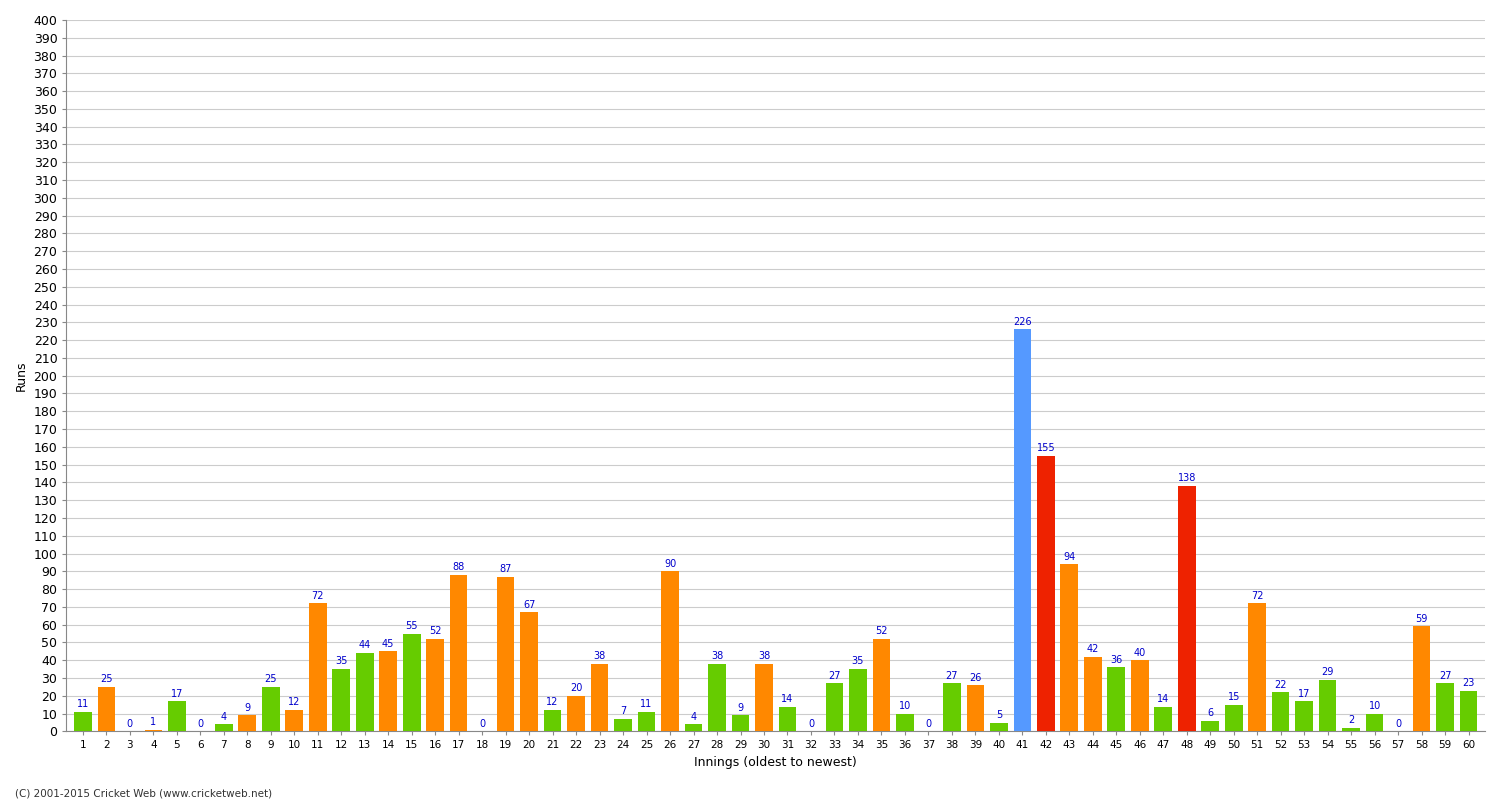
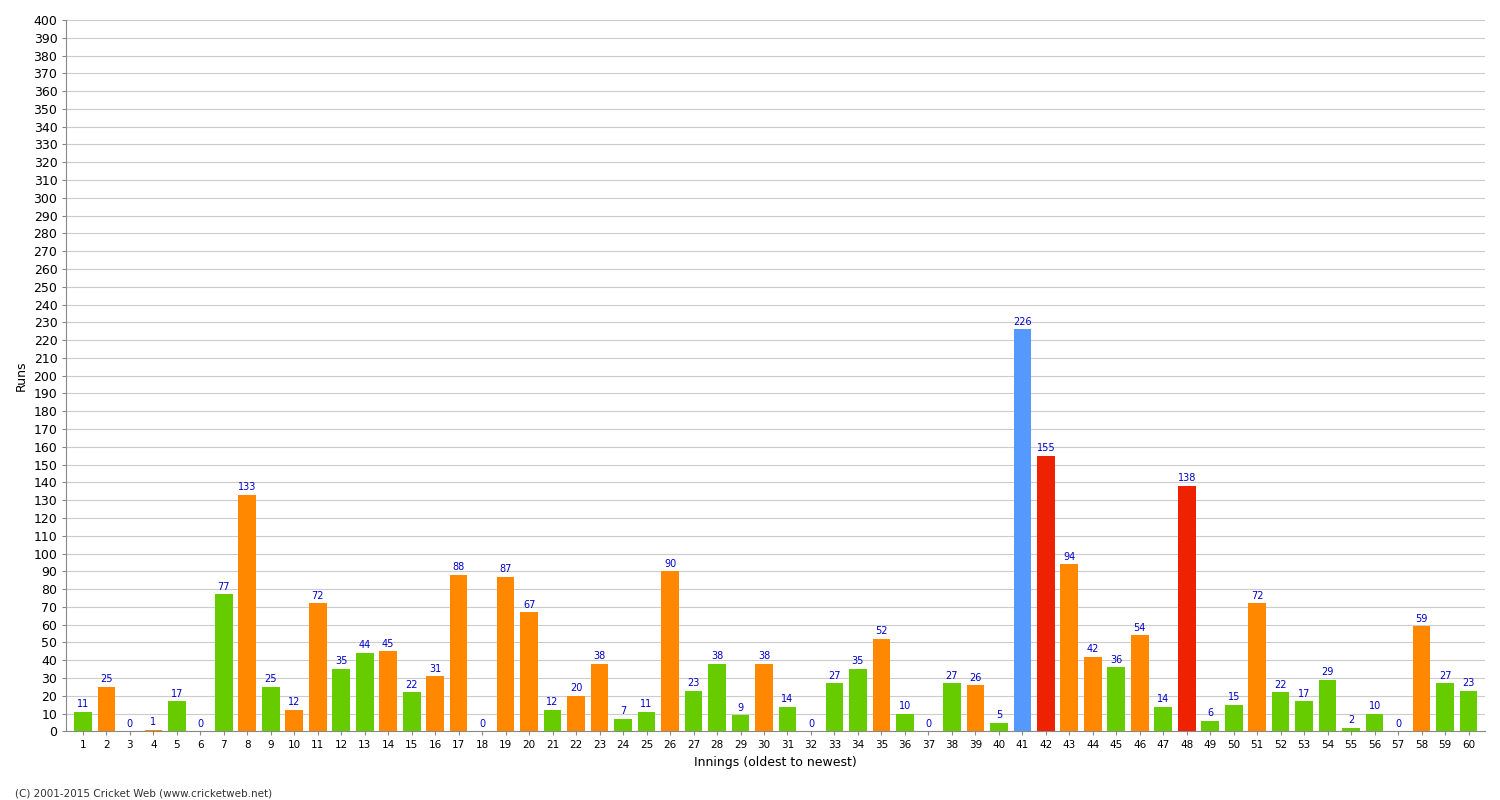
7: 4 -> 77
8: 9 -> 133
15: 55 -> 22
16: 52 -> 31
27: 4 -> 23
46: 40 -> 54
